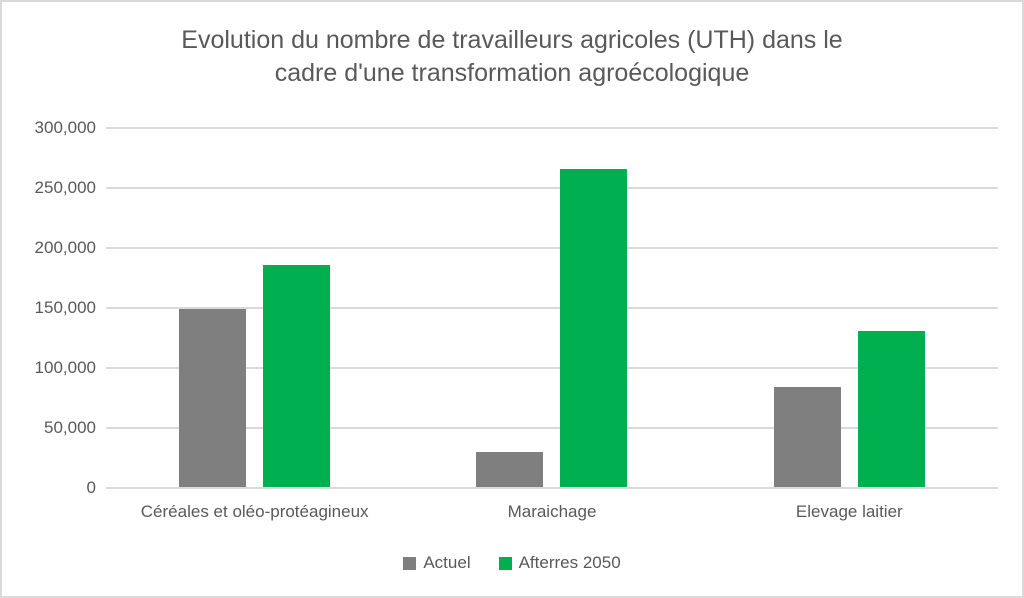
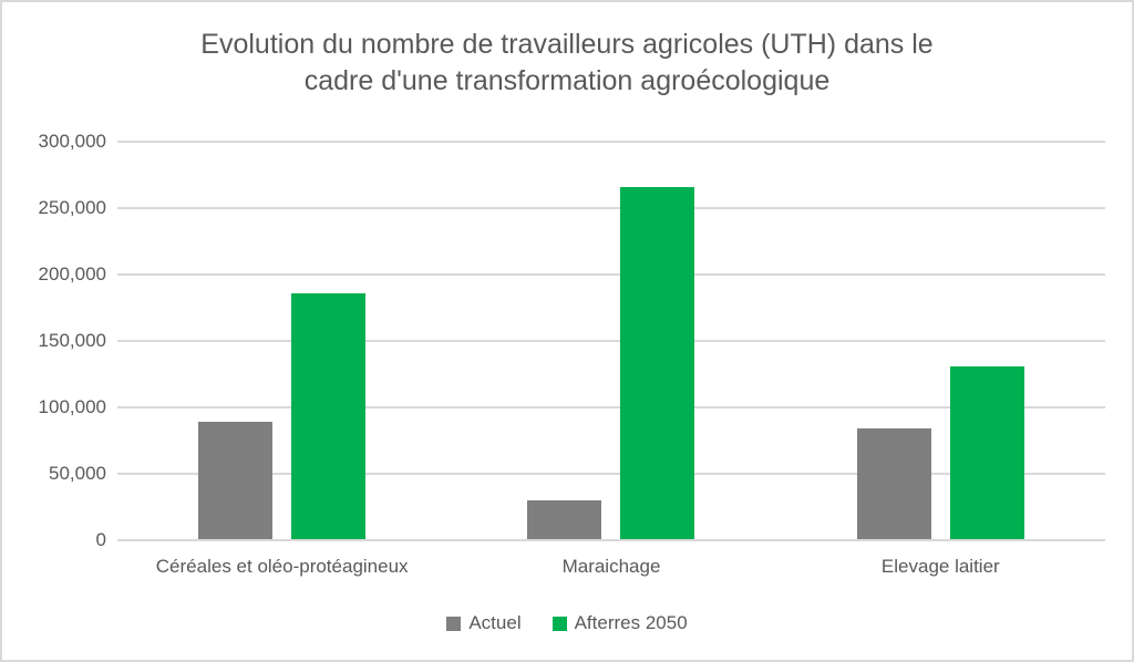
Actuel/Céréales et oléo-protéagineux: 148000 -> 88000
